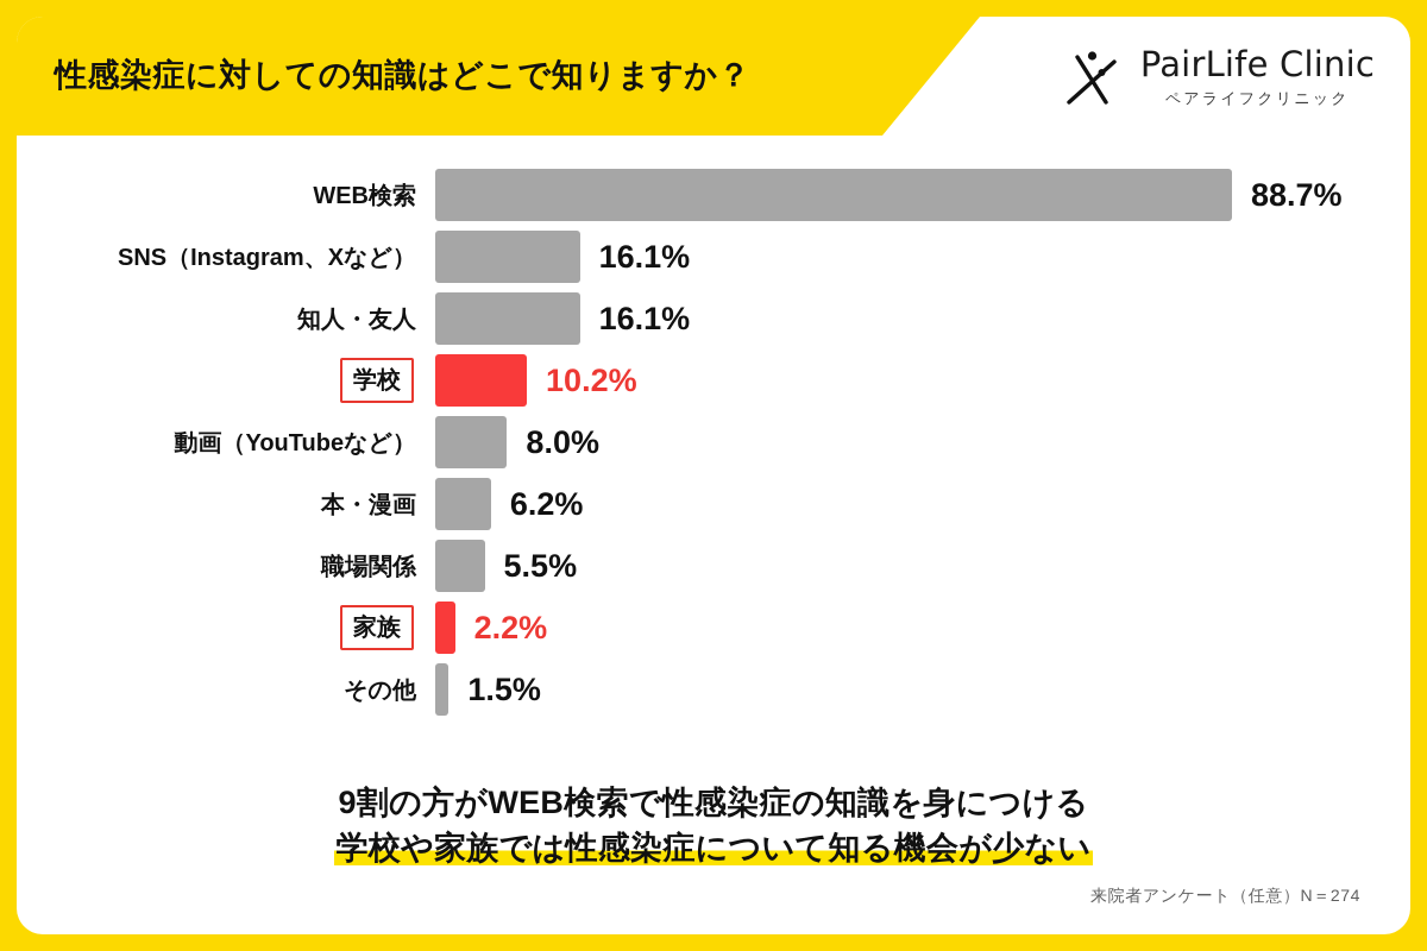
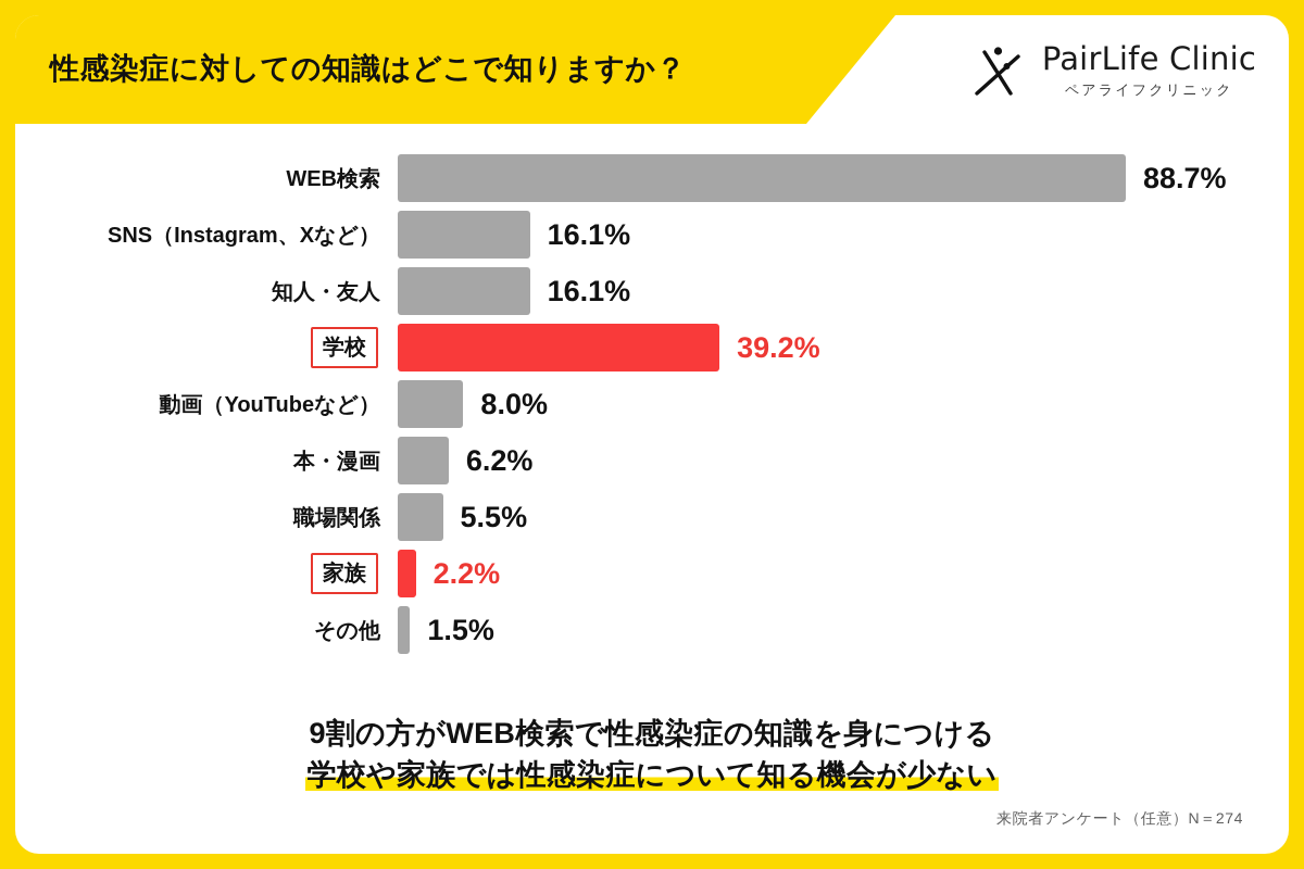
学校: 10.2% -> 39.2%
